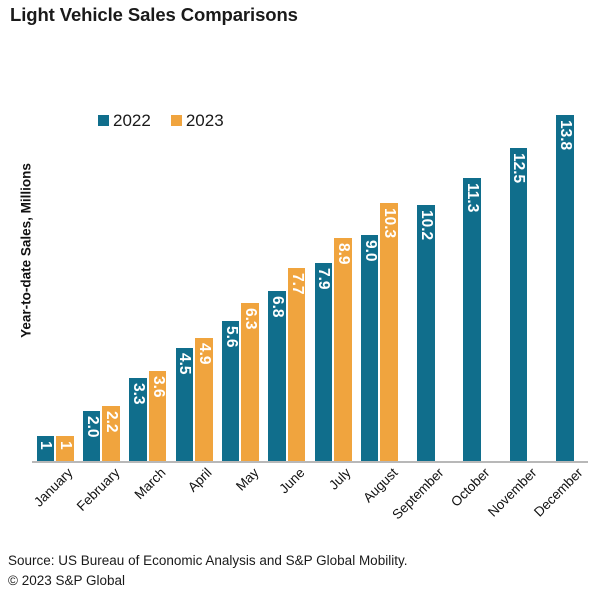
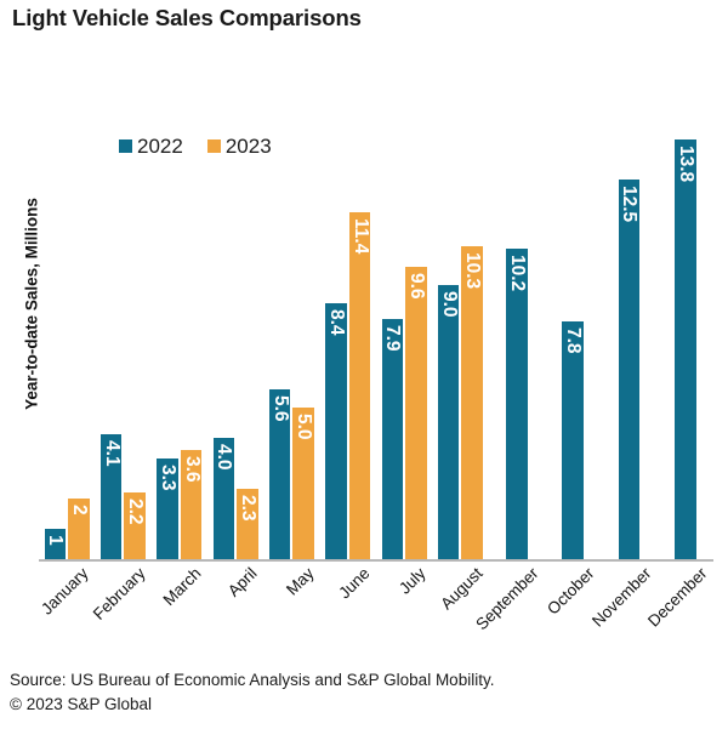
2023/January: 1 -> 2
2022/February: 2.0 -> 4.1
2022/April: 4.5 -> 4.0
2023/April: 4.9 -> 2.3
2023/May: 6.3 -> 5.0
2022/June: 6.8 -> 8.4
2023/June: 7.7 -> 11.4
2023/July: 8.9 -> 9.6
2022/October: 11.3 -> 7.8
